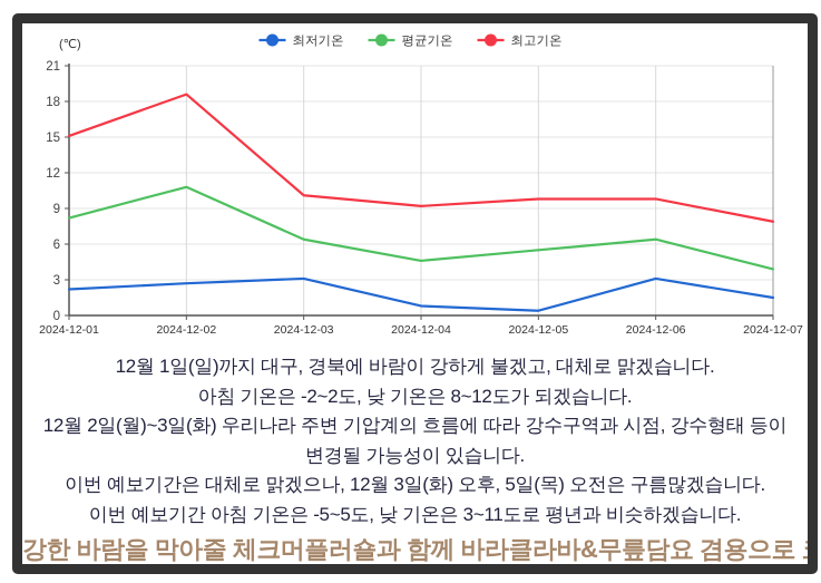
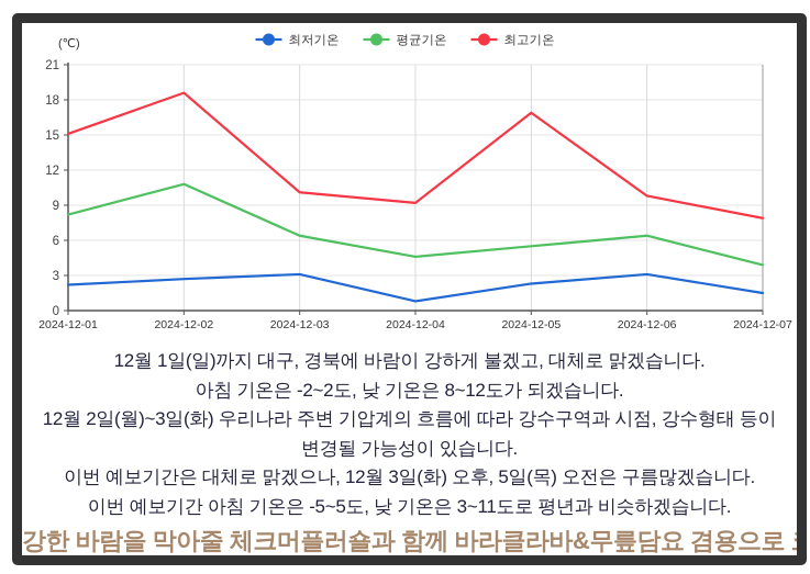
최저기온/2024-12-05: 0.4 -> 2.3
최고기온/2024-12-05: 9.8 -> 16.9
